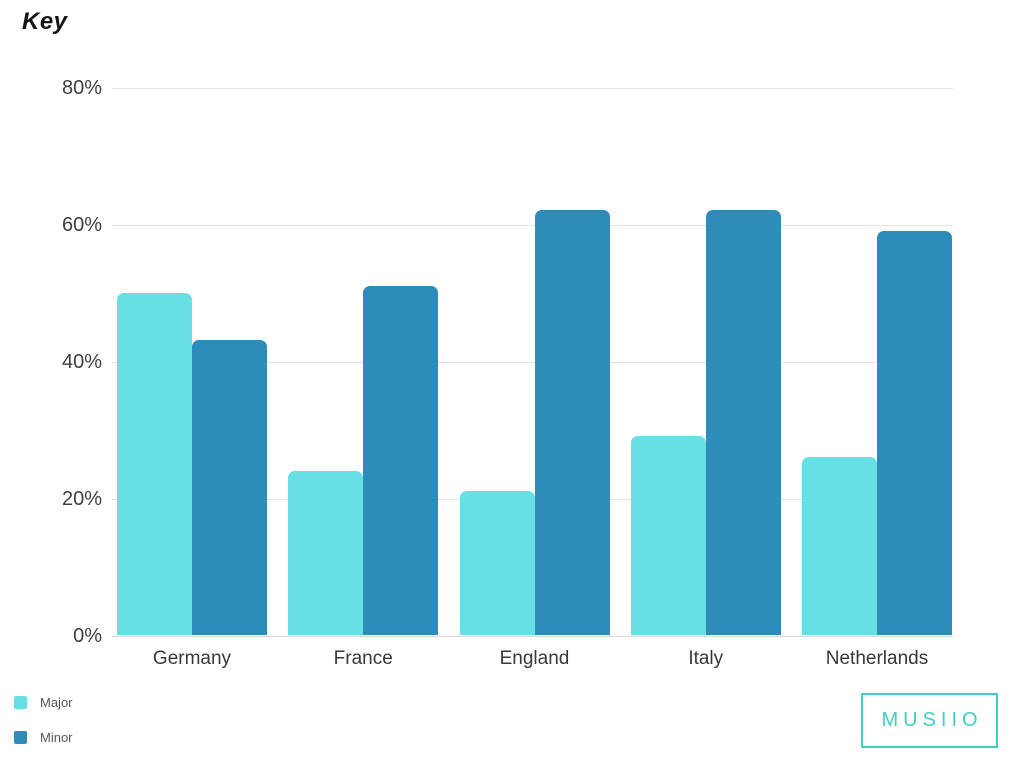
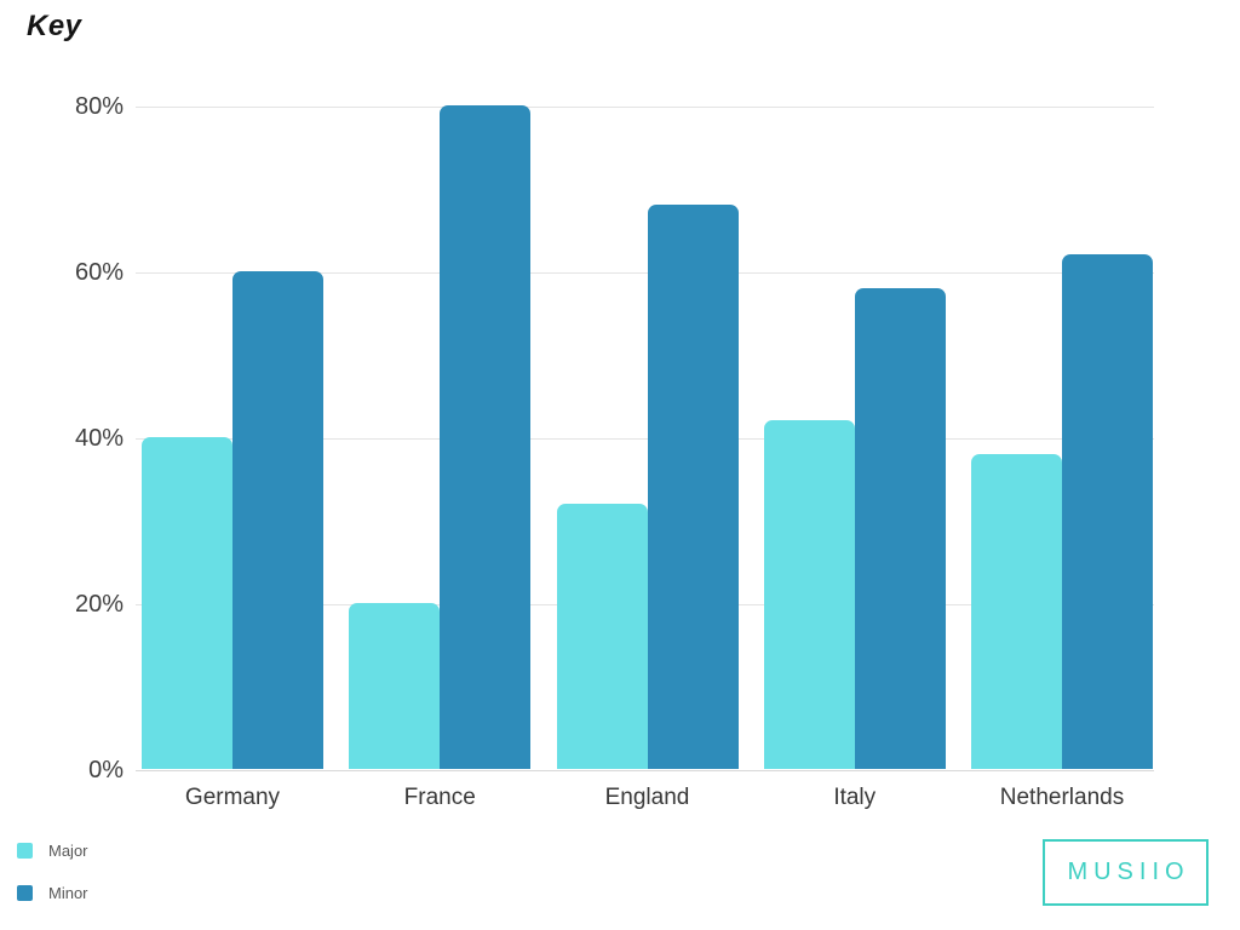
Major/Germany: 50% -> 40%
Minor/Germany: 43% -> 60%
Major/France: 24% -> 20%
Minor/France: 51% -> 80%
Major/England: 21% -> 32%
Minor/England: 62% -> 68%
Major/Italy: 29% -> 42%
Minor/Italy: 62% -> 58%
Major/Netherlands: 26% -> 38%
Minor/Netherlands: 59% -> 62%
